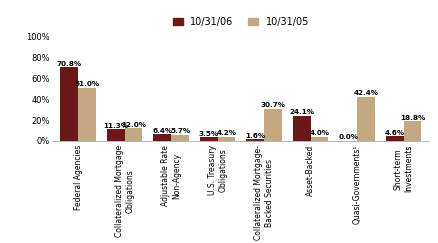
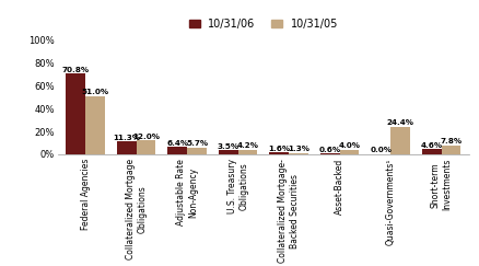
10/31/05/Collateralized Mortgage- Backed Securities: 30.7% -> 1.3%
10/31/06/Asset-Backed: 24.1% -> 0.6%
10/31/05/Quasi-Governments¹: 42.4% -> 24.4%
10/31/05/Short-term Investments: 18.8% -> 7.8%
